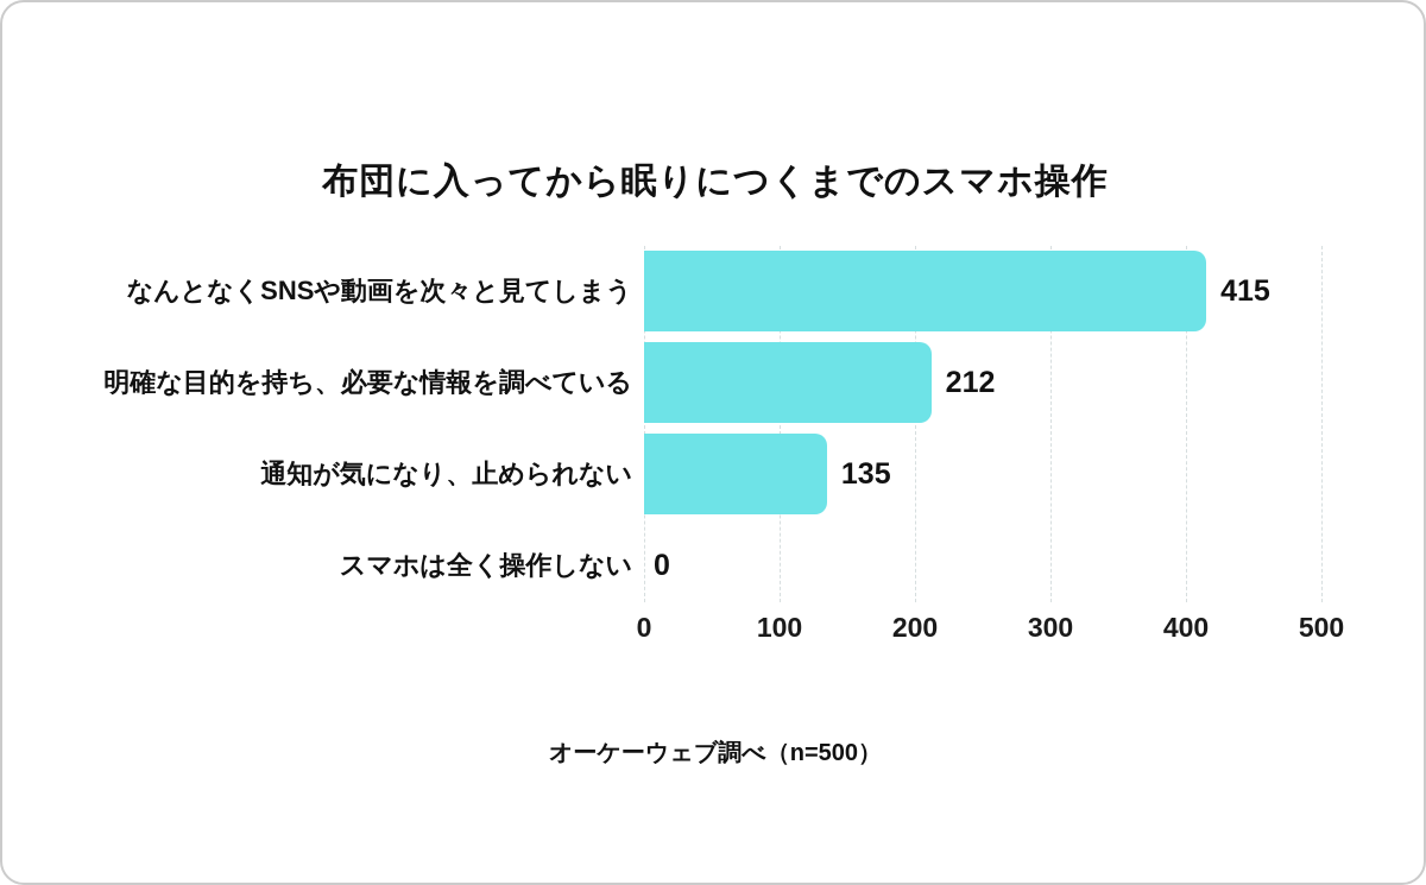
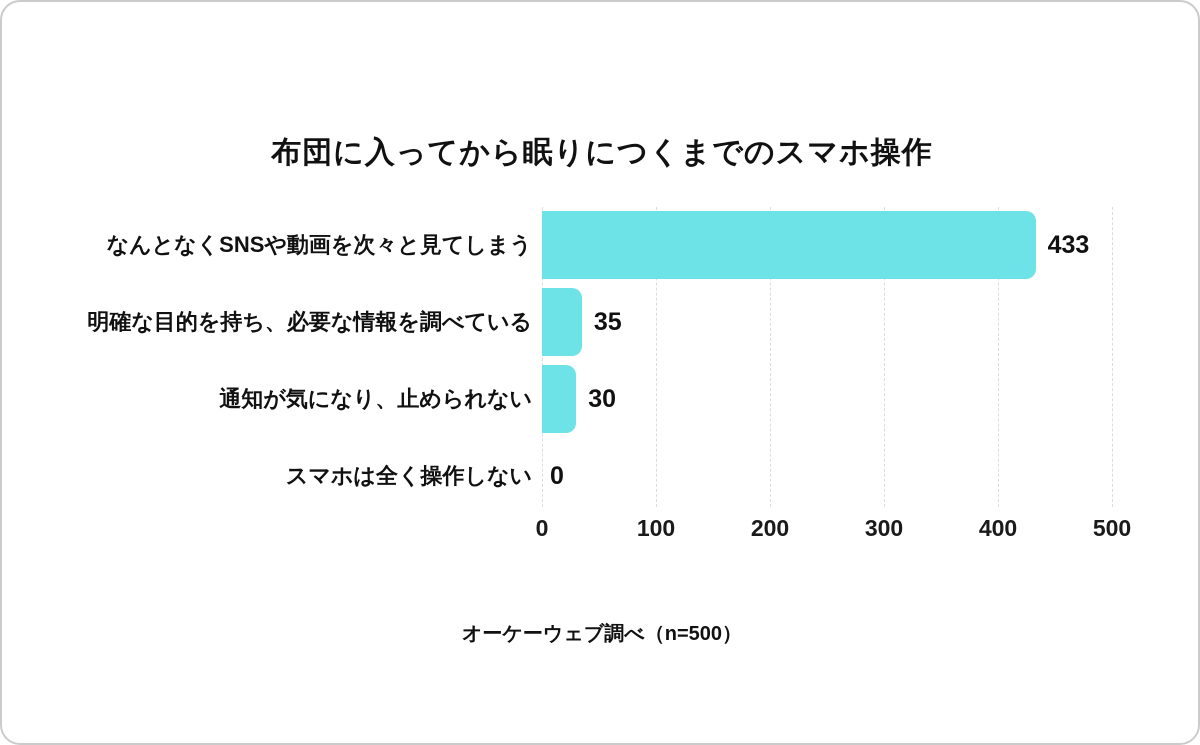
なんとなくSNSや動画を次々と見てしまう: 415 -> 433
明確な目的を持ち、必要な情報を調べている: 212 -> 35
通知が気になり、止められない: 135 -> 30
